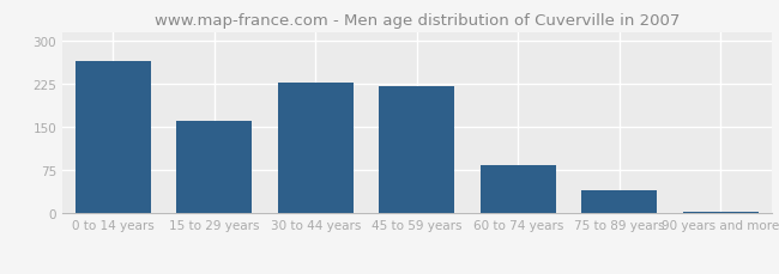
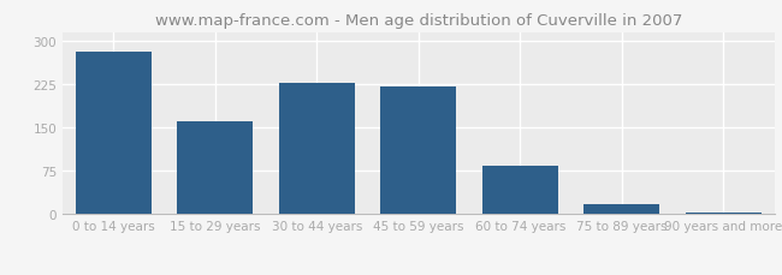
0 to 14 years: 265 -> 282
75 to 89 years: 40 -> 18
